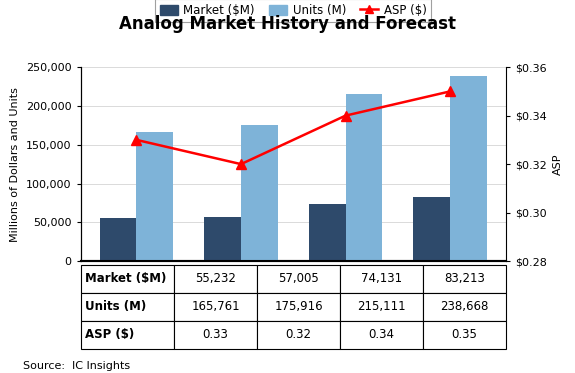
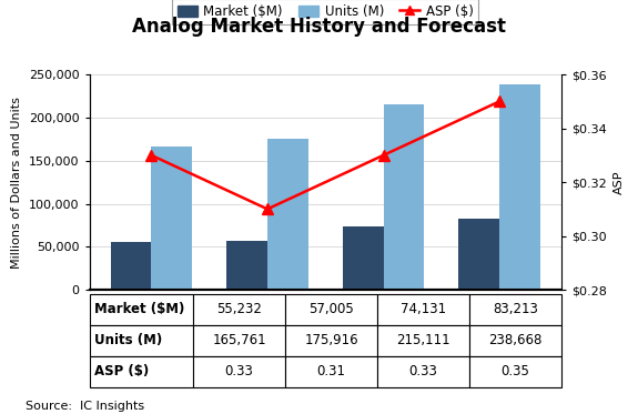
ASP ($)/20: 0.32 -> 0.31
ASP ($)/21: 0.34 -> 0.33
